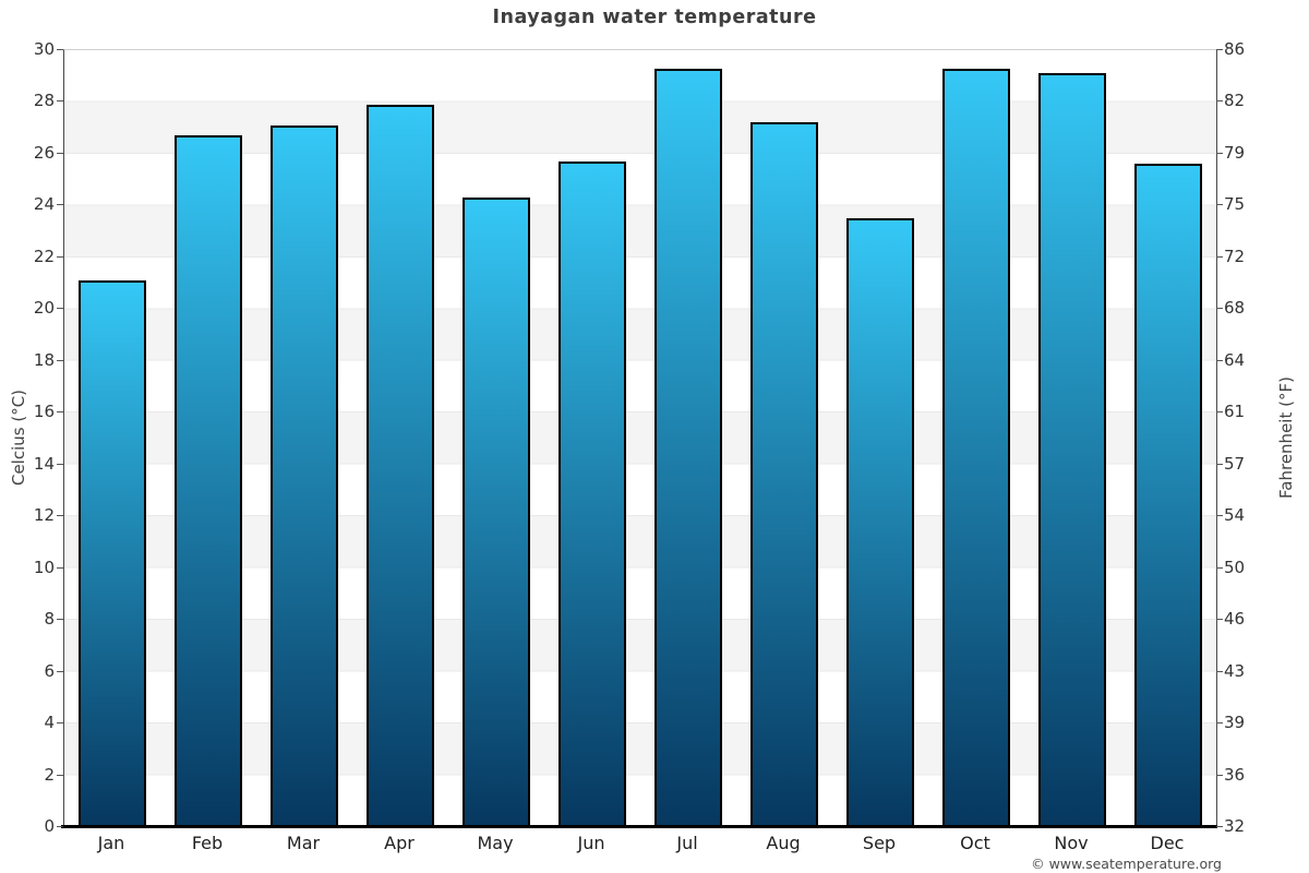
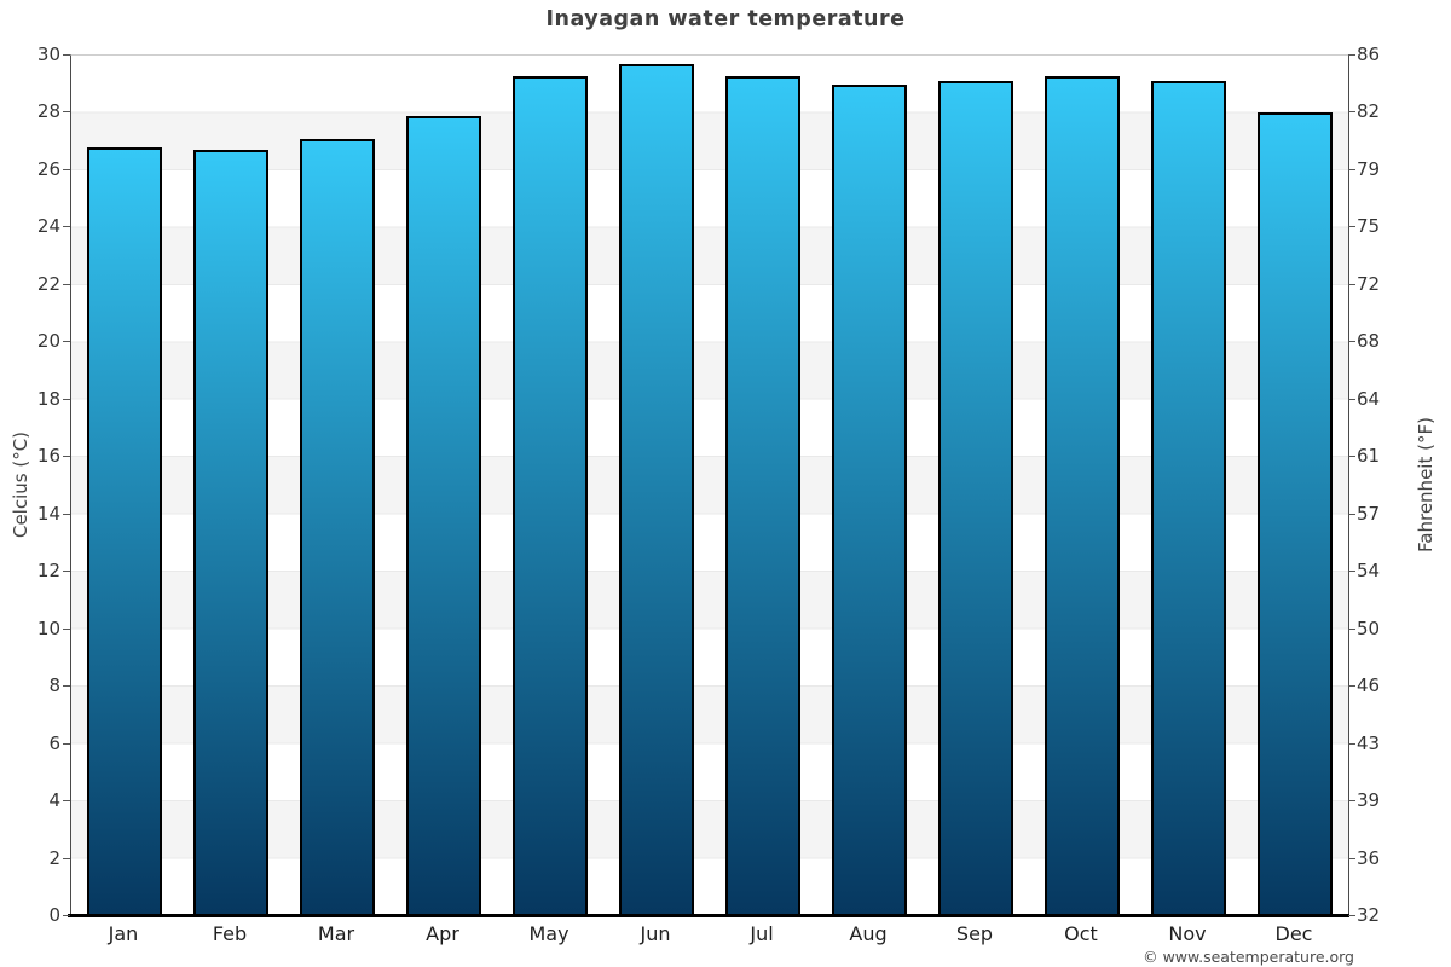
Jan: 21.1 -> 26.8
May: 24.3 -> 29.3
Jun: 25.7 -> 29.7
Aug: 27.2 -> 29.0
Sep: 23.5 -> 29.1
Dec: 25.6 -> 28.0
